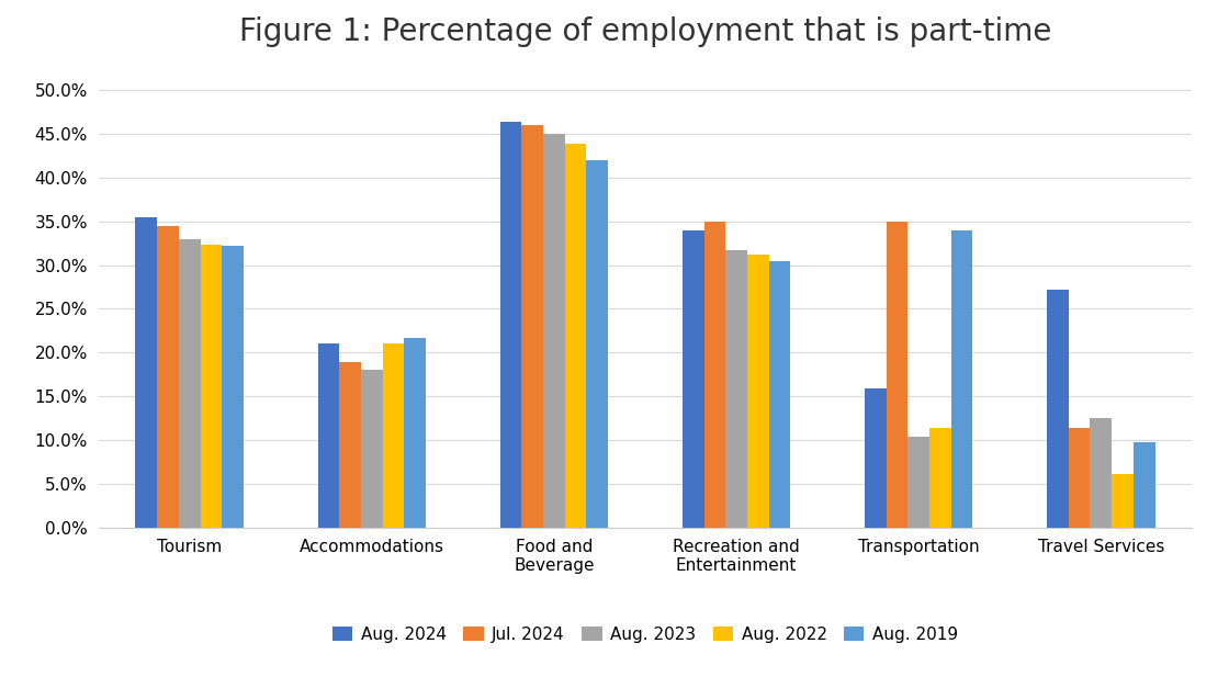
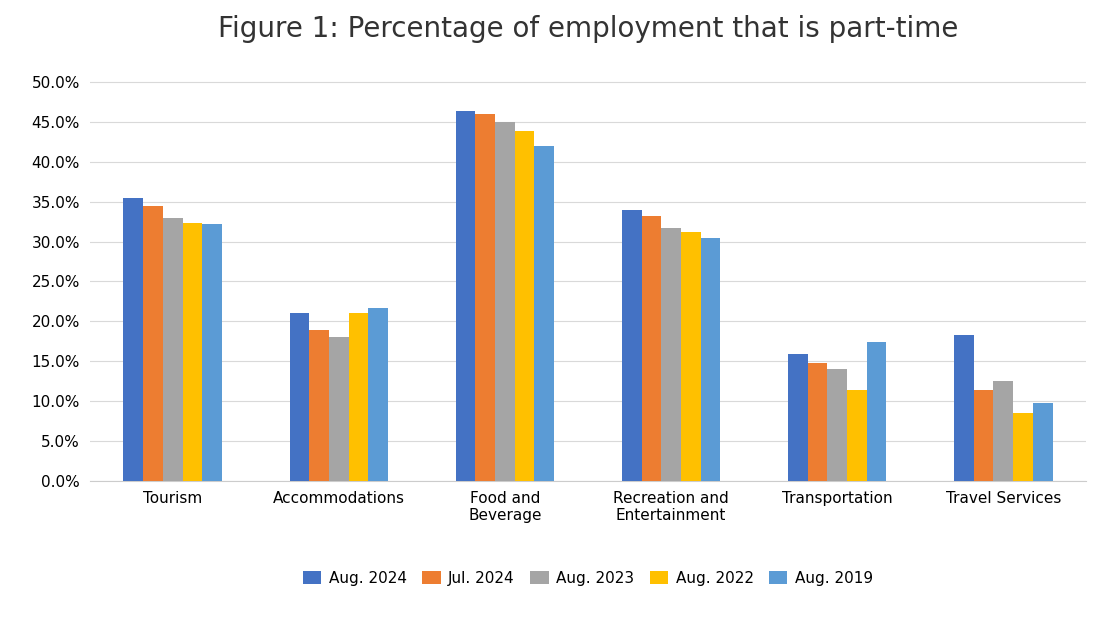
Jul. 2024/Recreation and Entertainment: 35.0% -> 33.2%
Jul. 2024/Transportation: 35.0% -> 14.8%
Aug. 2023/Transportation: 10.4% -> 14.0%
Aug. 2019/Transportation: 34.0% -> 17.4%
Aug. 2024/Travel Services: 27.2% -> 18.3%
Aug. 2022/Travel Services: 6.2% -> 8.5%
